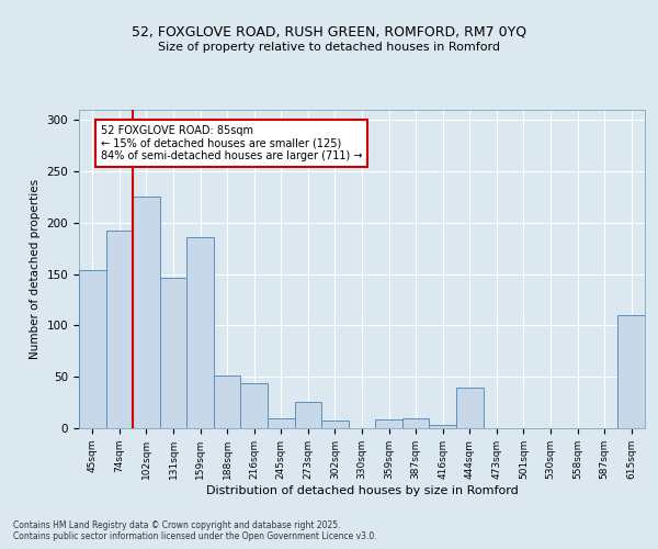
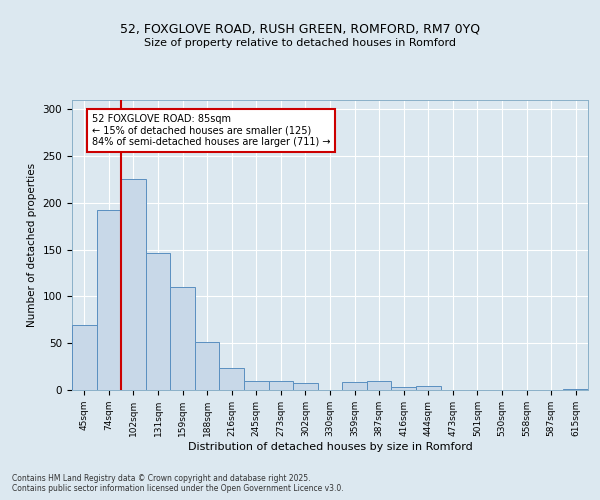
45sqm: 154 -> 70
159sqm: 186 -> 110
216sqm: 44 -> 24
273sqm: 26 -> 10
444sqm: 40 -> 4
615sqm: 110 -> 1
